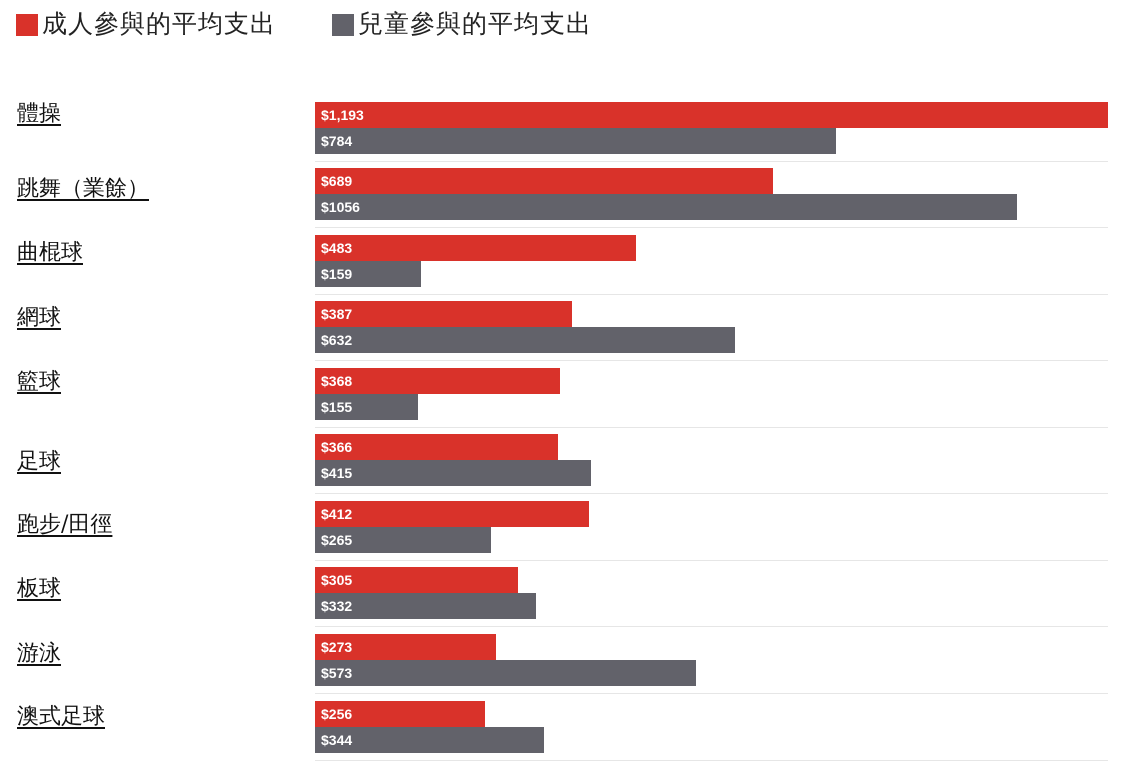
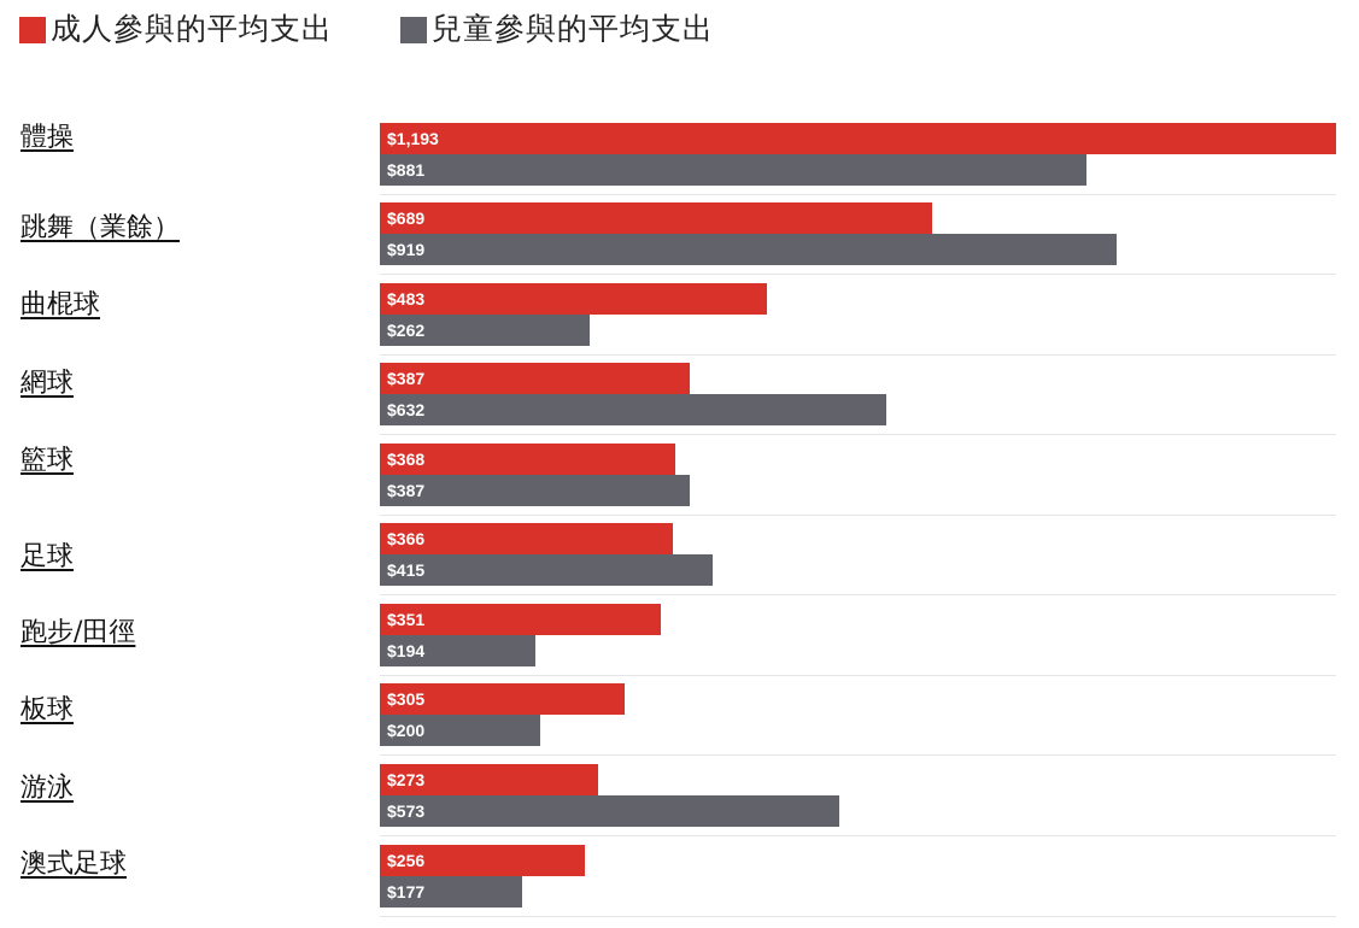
兒童參與的平均支出/體操: $784 -> $881
兒童參與的平均支出/跳舞（業餘）: $1056 -> $919
兒童參與的平均支出/曲棍球: $159 -> $262
兒童參與的平均支出/籃球: $155 -> $387
成人參與的平均支出/跑步/田徑: $412 -> $351
兒童參與的平均支出/跑步/田徑: $265 -> $194
兒童參與的平均支出/板球: $332 -> $200
兒童參與的平均支出/澳式足球: $344 -> $177
